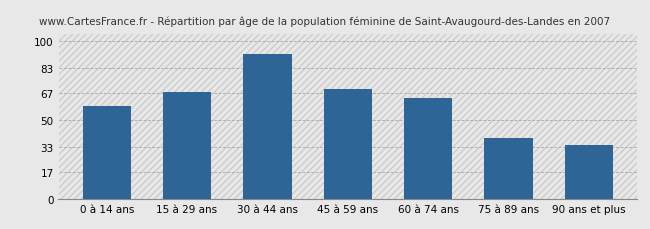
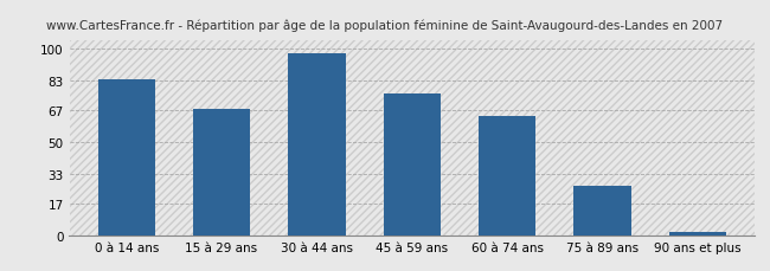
0 à 14 ans: 59 -> 84
30 à 44 ans: 92 -> 98
45 à 59 ans: 70 -> 76
75 à 89 ans: 39 -> 27
90 ans et plus: 34 -> 2
